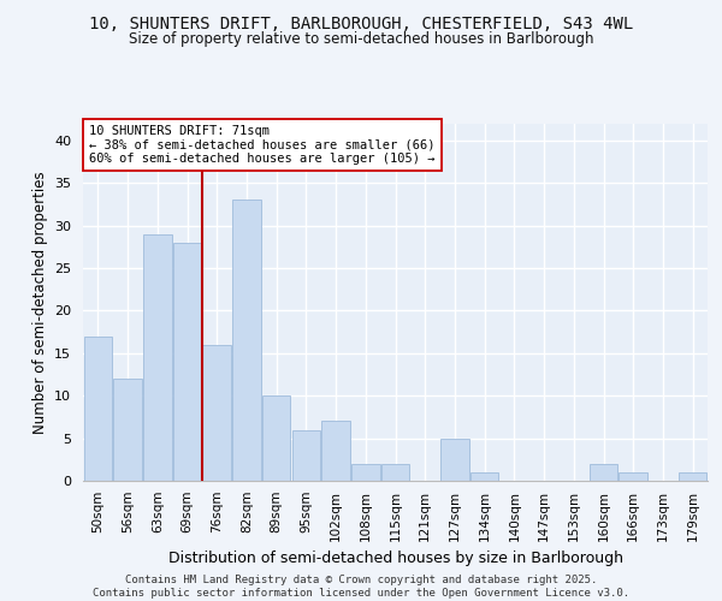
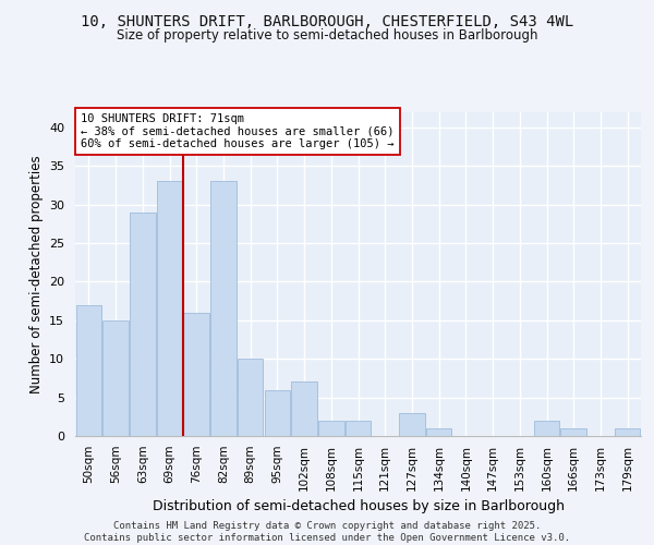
56sqm: 12 -> 15
69sqm: 28 -> 33
127sqm: 5 -> 3
